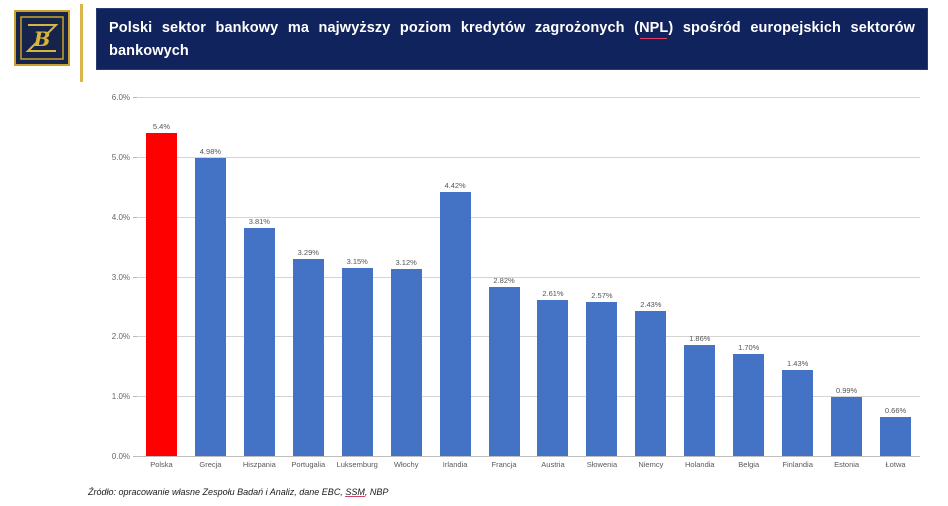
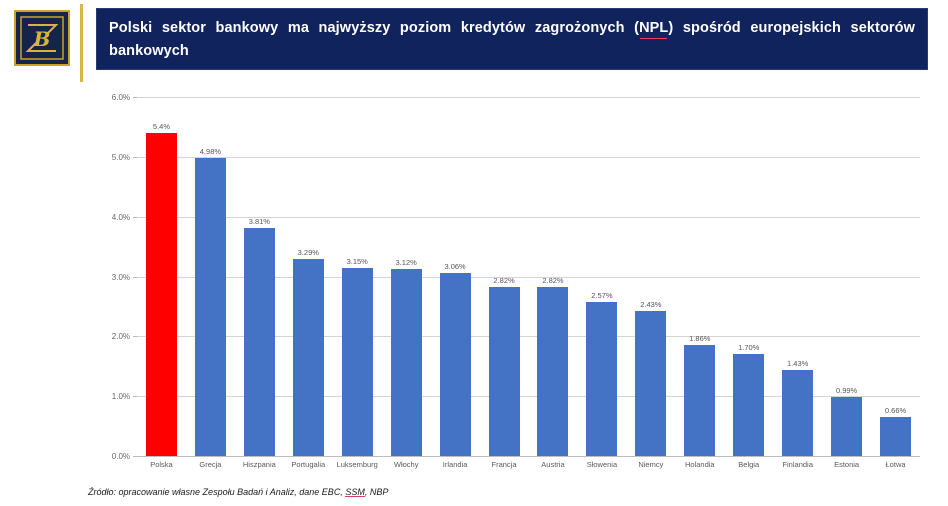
Irlandia: 4.42% -> 3.06%
Austria: 2.61% -> 2.82%
